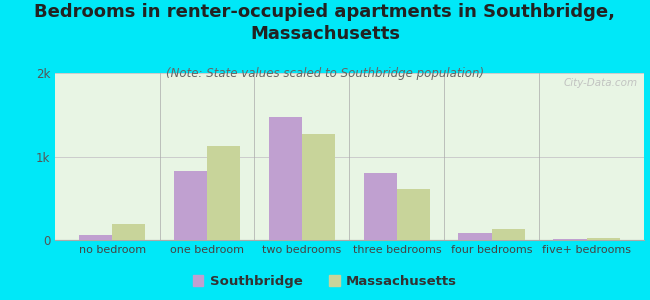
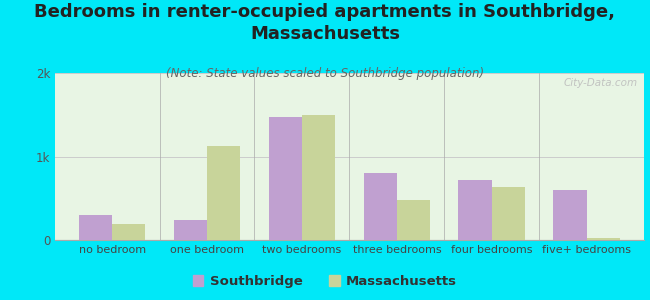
Southbridge/no bedroom: 0.06k -> 0.30k
Southbridge/one bedroom: 0.83k -> 0.24k
Massachusetts/two bedrooms: 1.27k -> 1.50k
Massachusetts/three bedrooms: 0.61k -> 0.48k
Southbridge/four bedrooms: 0.09k -> 0.72k
Massachusetts/four bedrooms: 0.14k -> 0.64k
Southbridge/five+ bedrooms: 0.02k -> 0.60k
